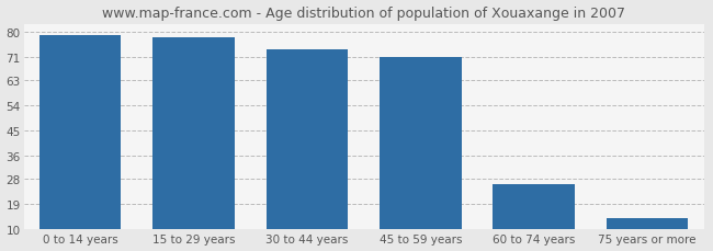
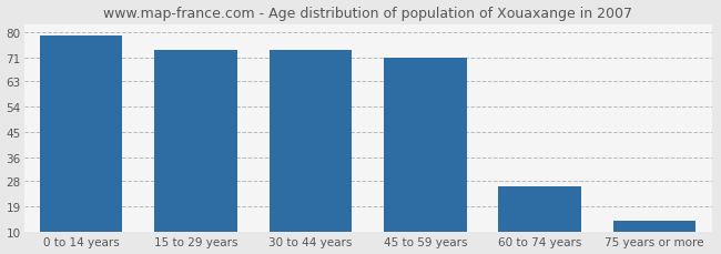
15 to 29 years: 78 -> 74
